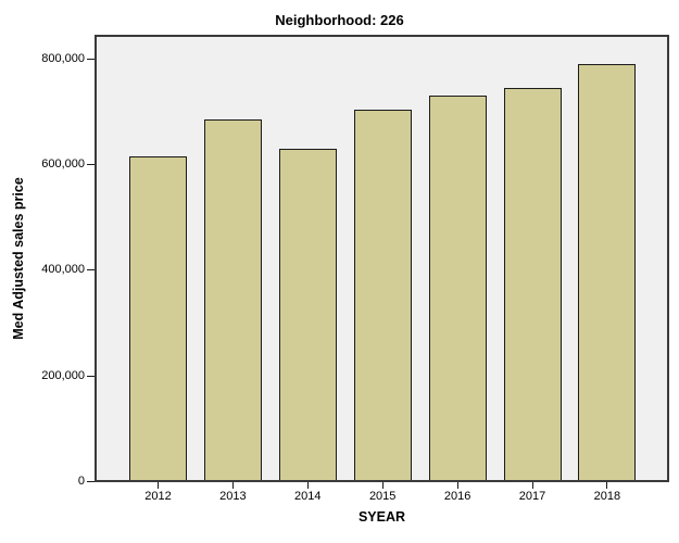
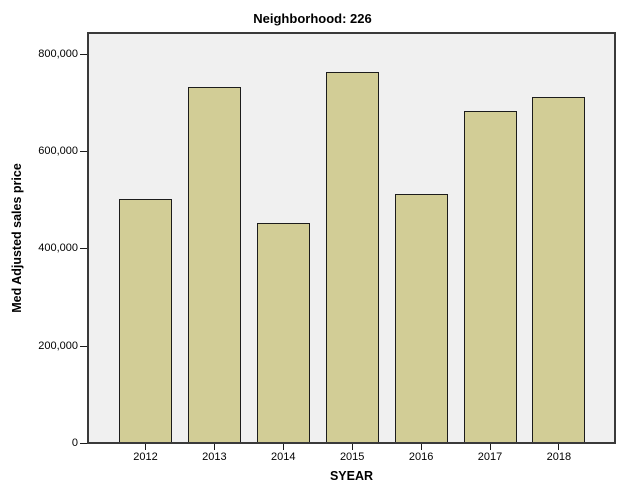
2012: 610000 -> 500000
2013: 680000 -> 730000
2014: 630000 -> 450000
2015: 700000 -> 760000
2016: 730000 -> 510000
2017: 740000 -> 680000
2018: 790000 -> 710000
